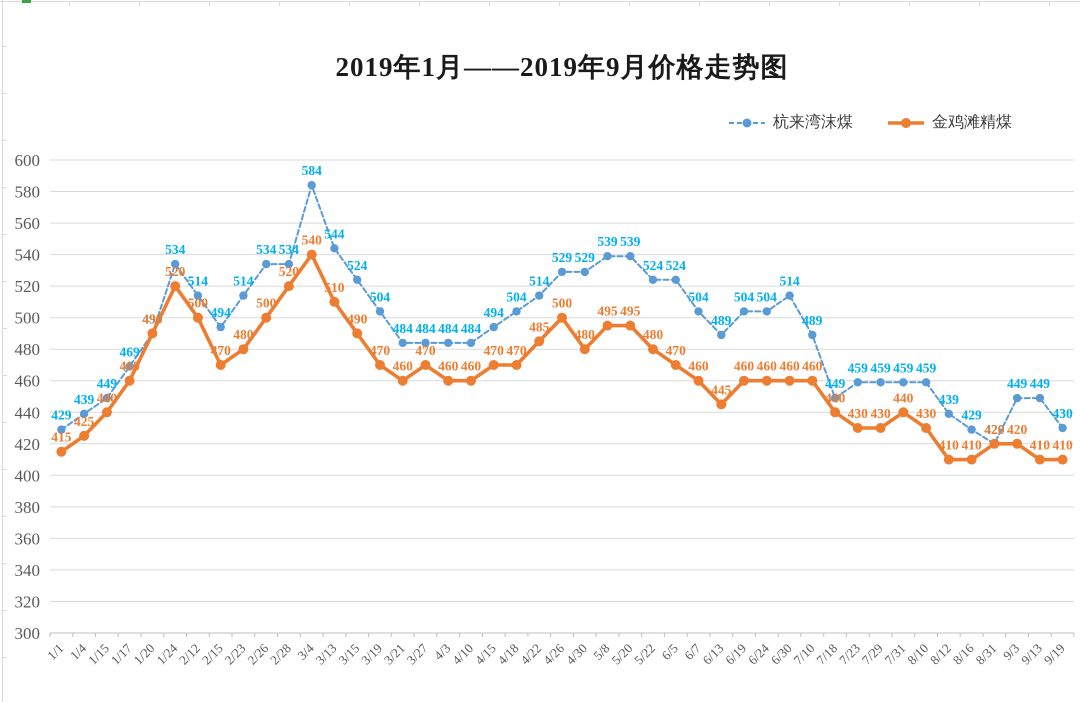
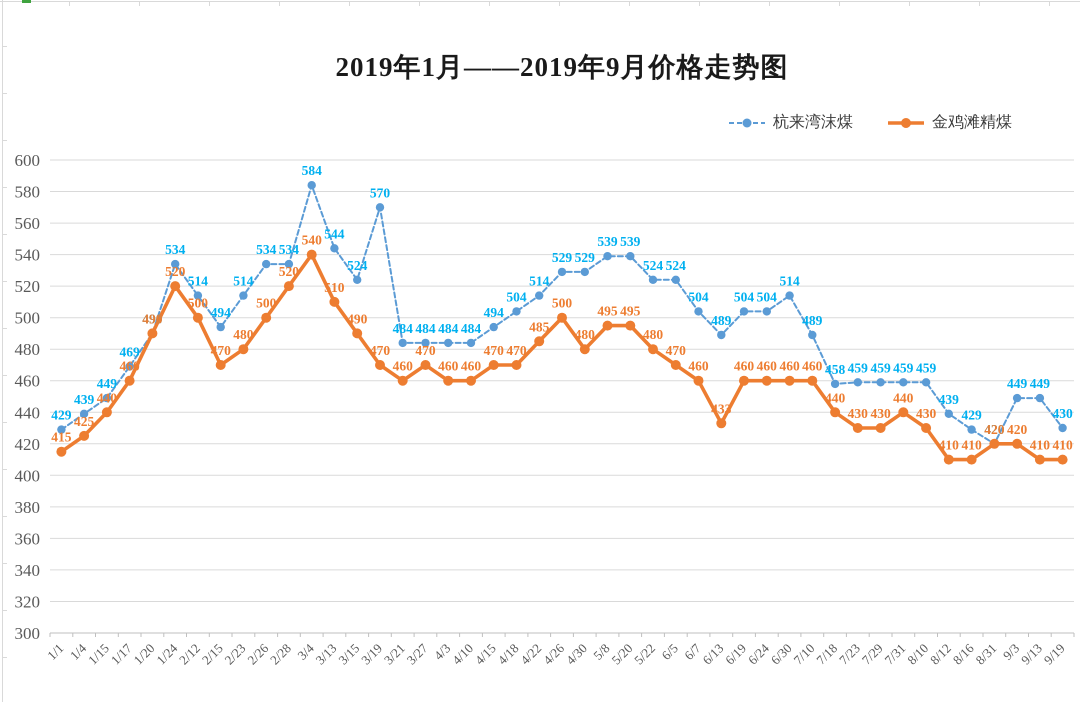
杭来湾沫煤/3/19: 504 -> 570
金鸡滩精煤/6/13: 445 -> 433
杭来湾沫煤/7/18: 449 -> 458
